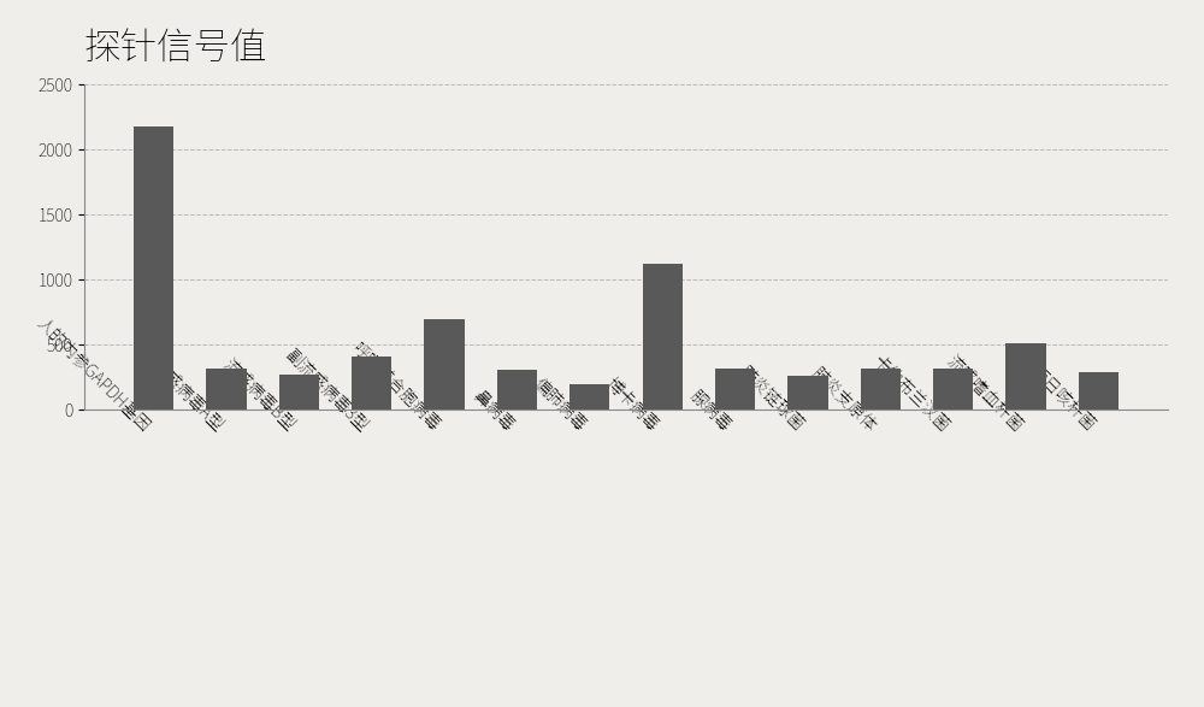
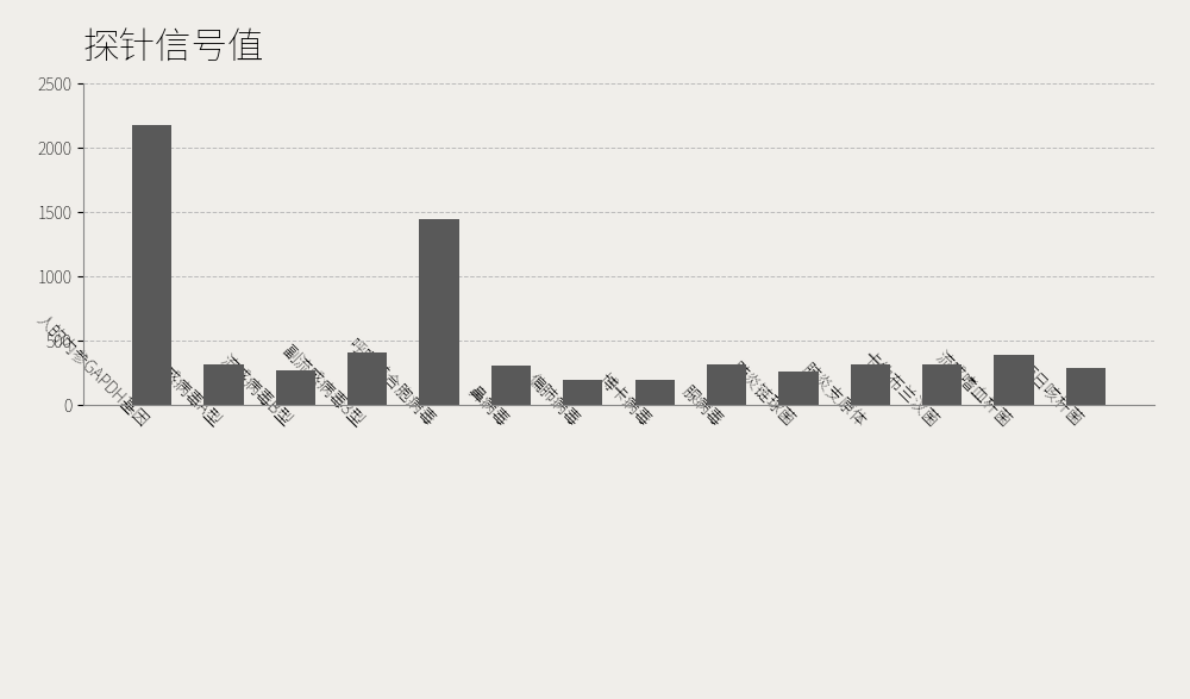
呼吸道合胞病毒: 700 -> 1450
博卡病毒: 1120 -> 200
流感嗜血杆菌: 510 -> 390
